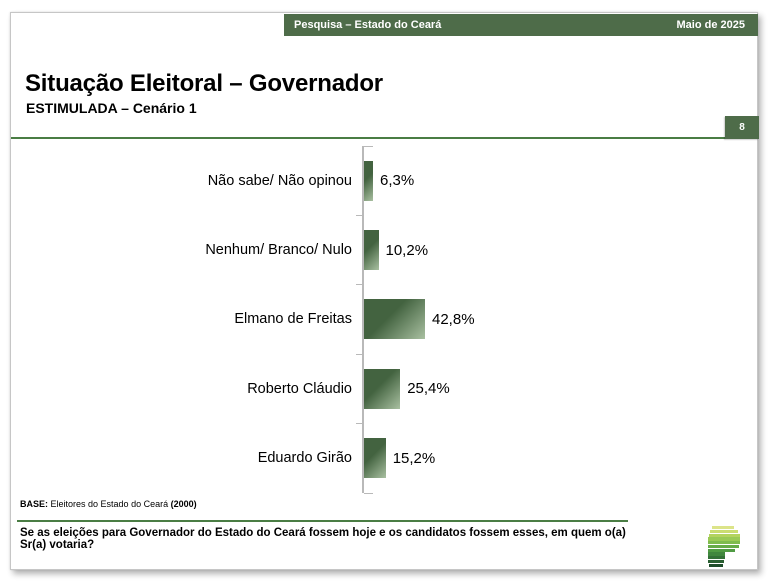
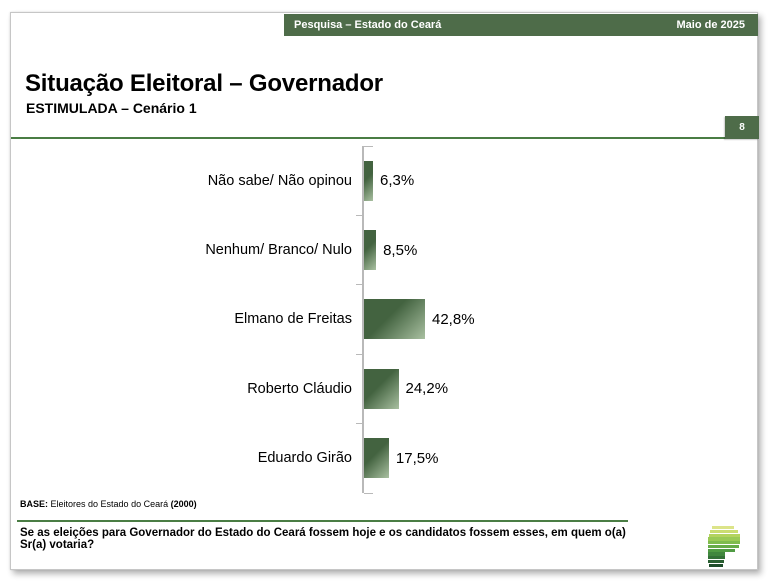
Nenhum/ Branco/ Nulo: 10,2% -> 8,5%
Roberto Cláudio: 25,4% -> 24,2%
Eduardo Girão: 15,2% -> 17,5%
